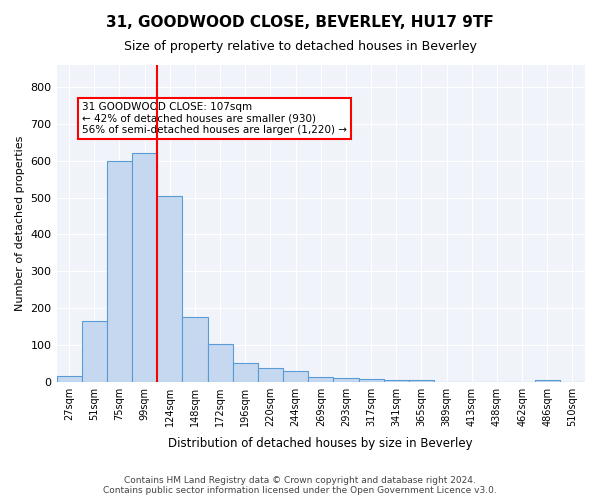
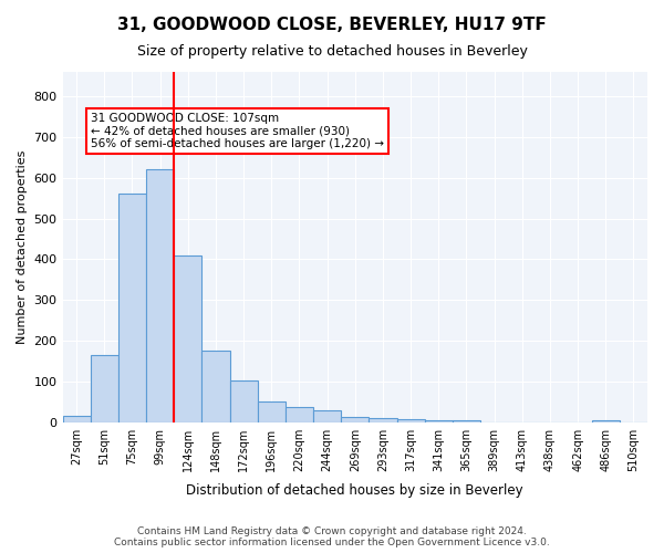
75sqm: 600 -> 560
124sqm: 505 -> 410
